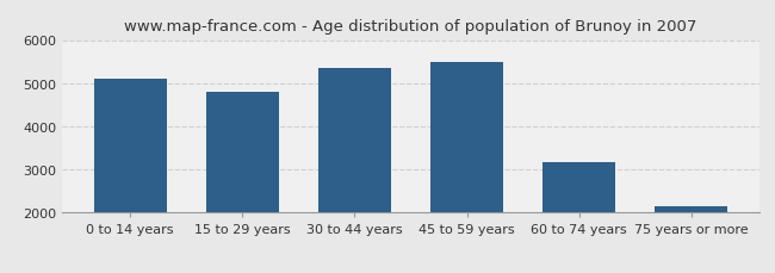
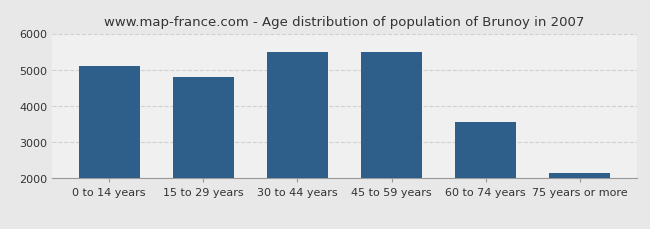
30 to 44 years: 5350 -> 5500
60 to 74 years: 3180 -> 3550
